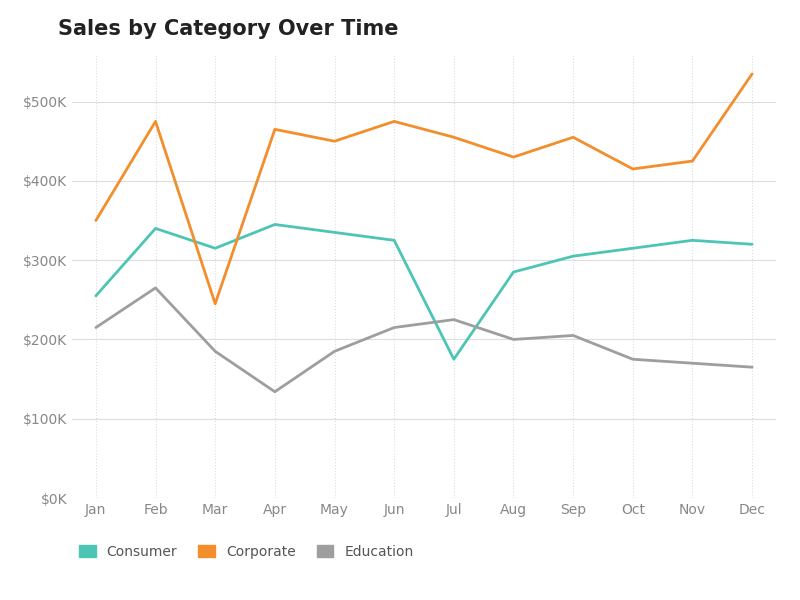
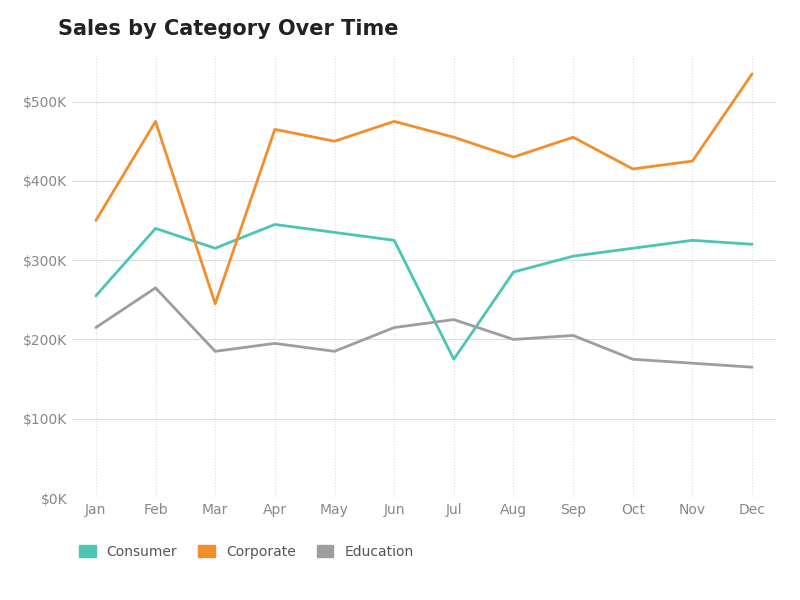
Education/Apr: $134K -> $195K
